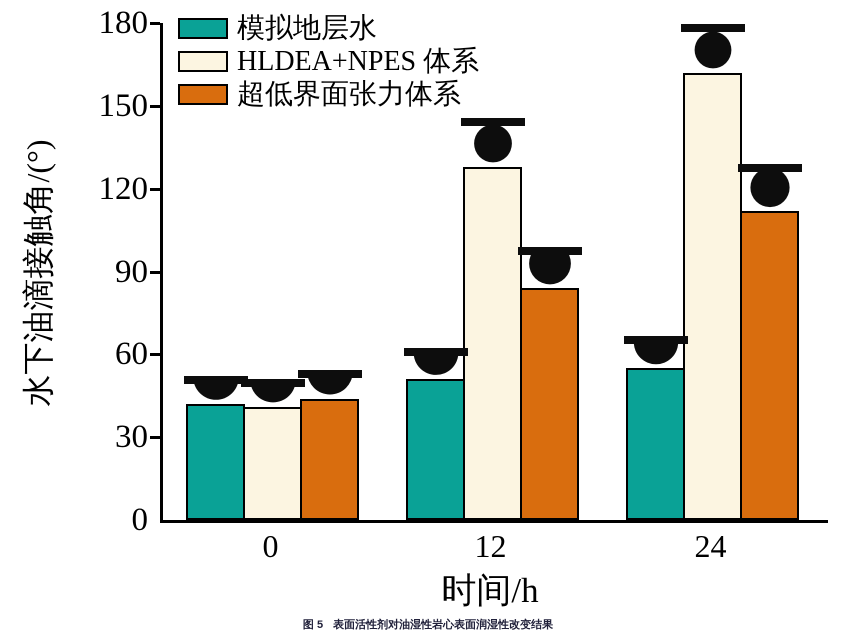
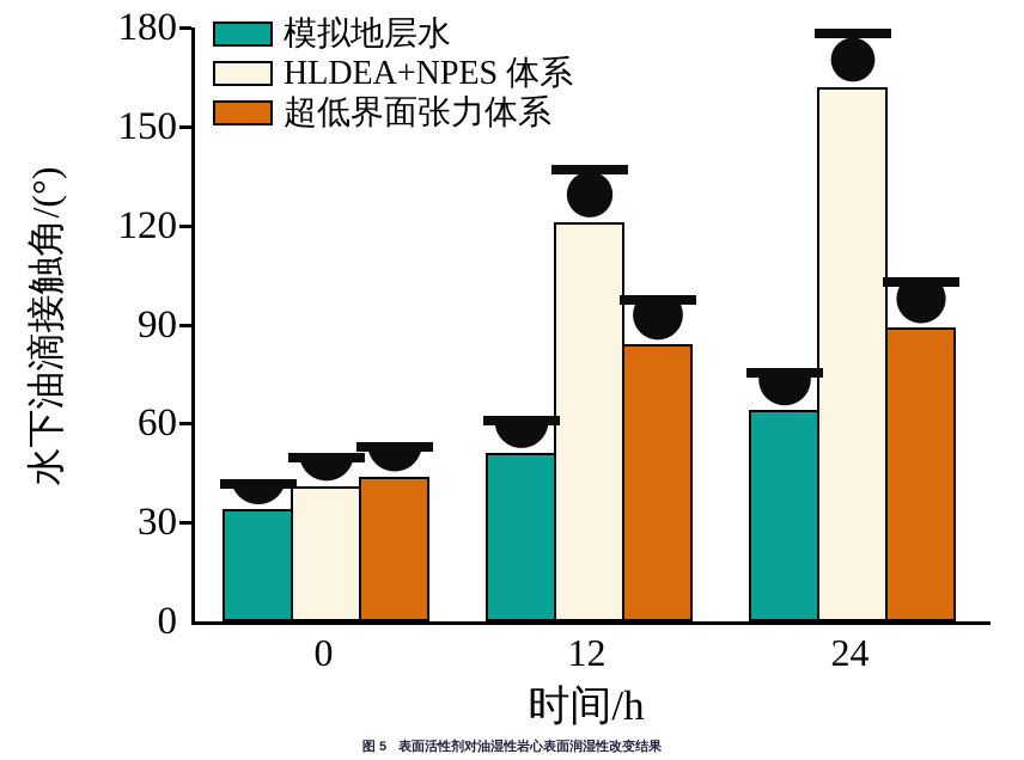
模拟地层水/0: 42 -> 34
HLDEA+NPES 体系/12: 128 -> 121
模拟地层水/24: 55 -> 64
超低界面张力体系/24: 112 -> 89
